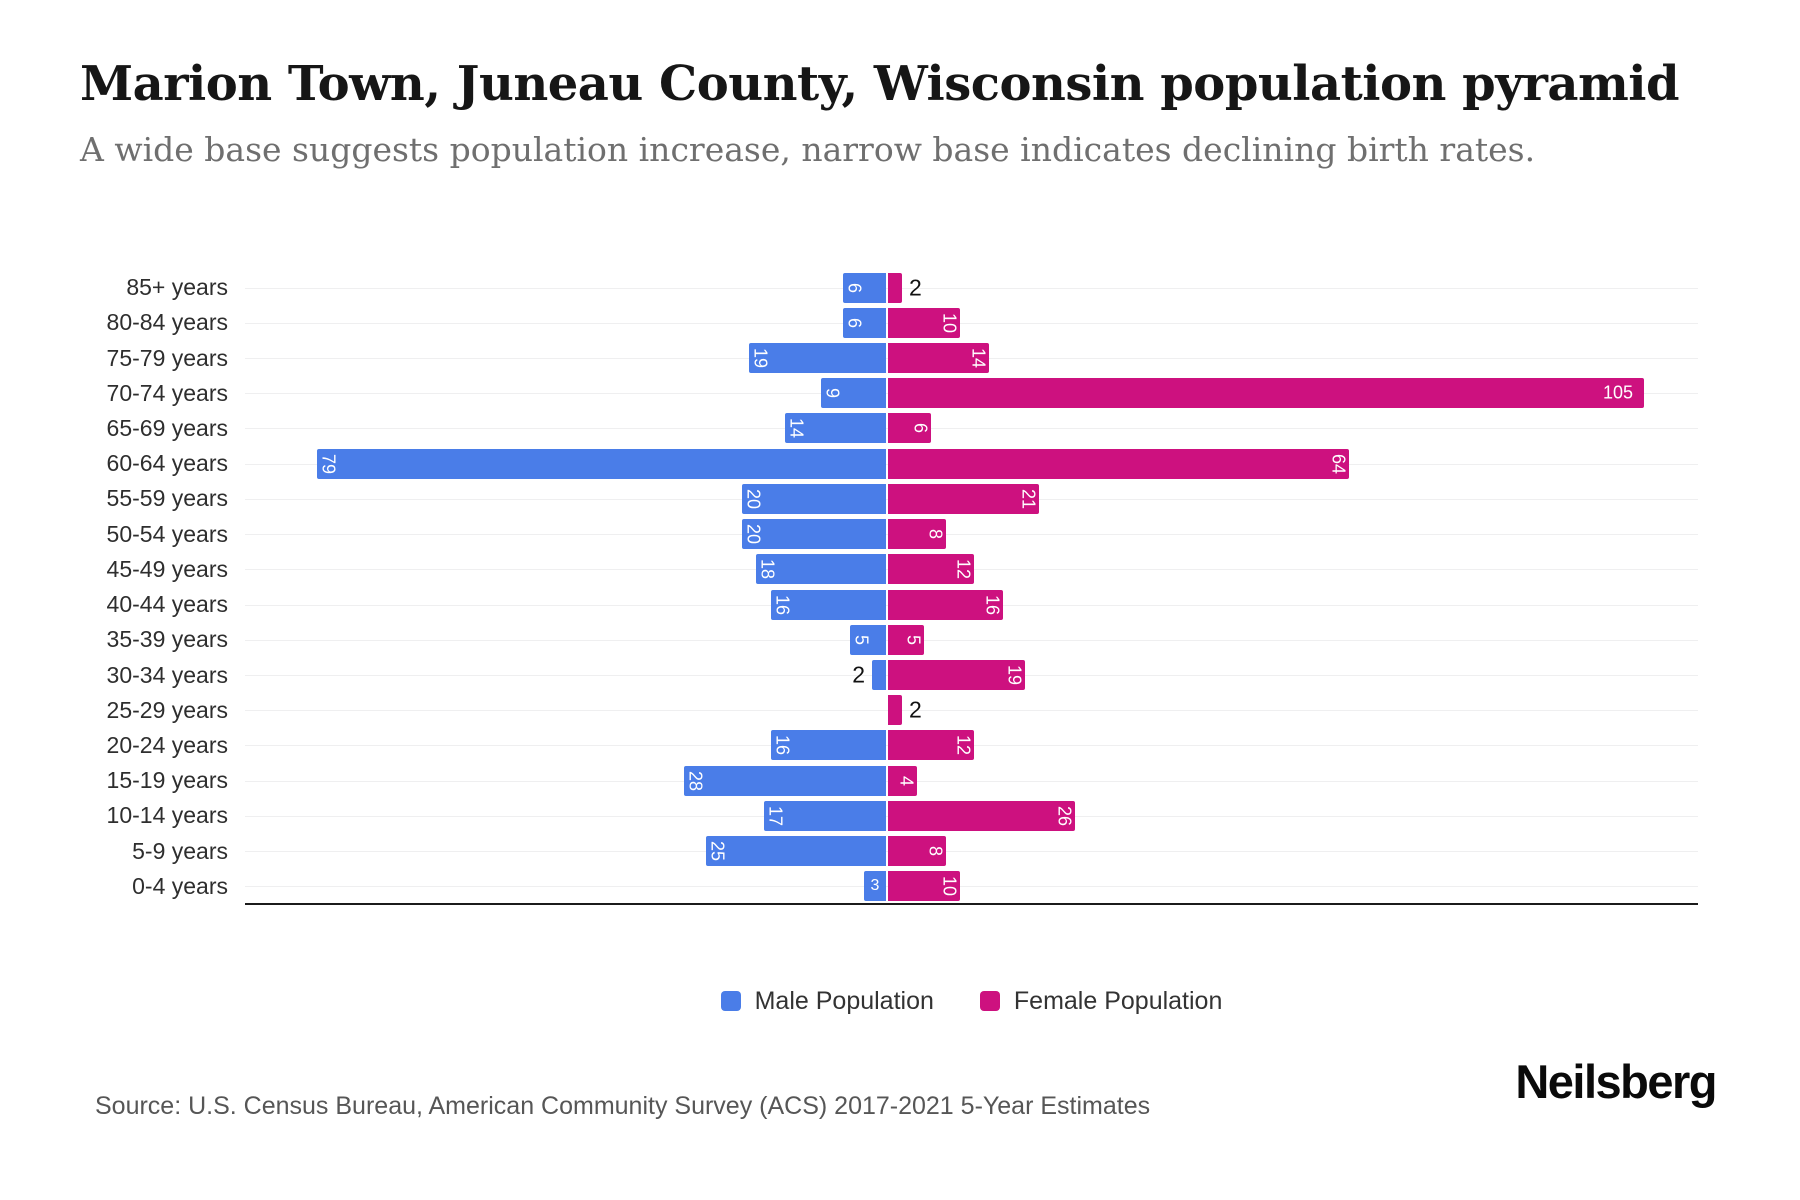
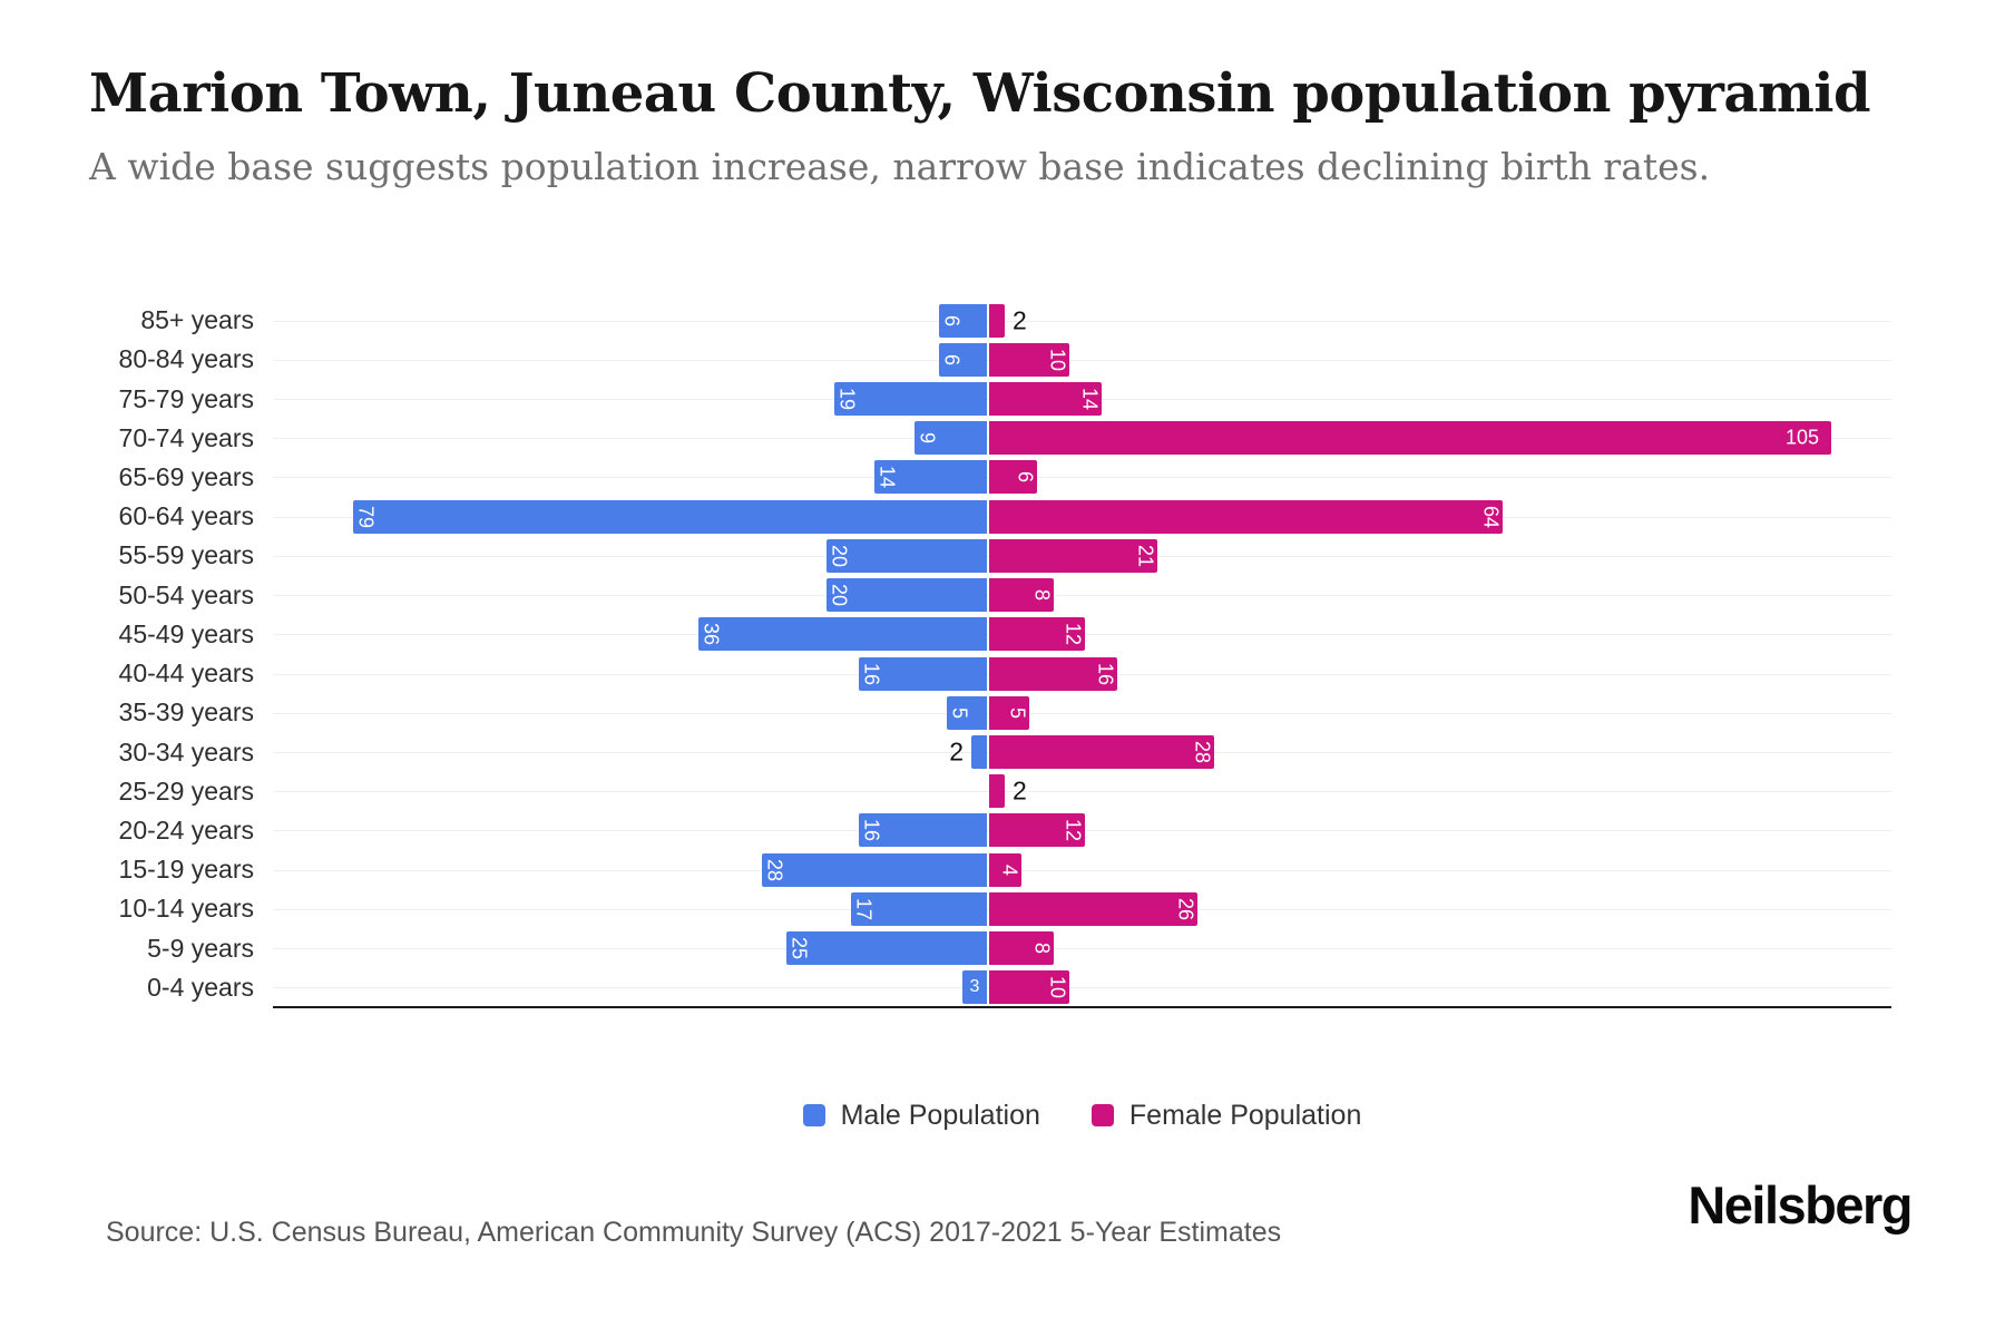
Male Population/45-49 years: 18 -> 36
Female Population/30-34 years: 19 -> 28
